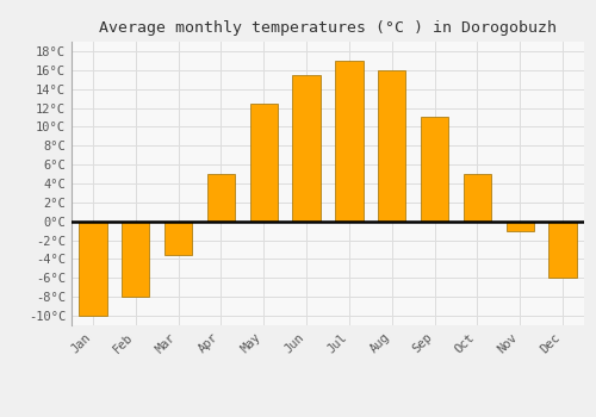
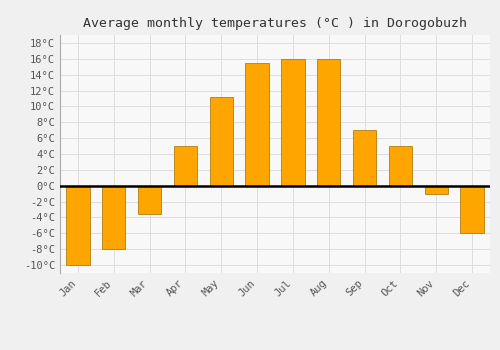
May: 12.5°C -> 11.2°C
Jul: 17.0°C -> 16.0°C
Sep: 11.0°C -> 7.0°C
